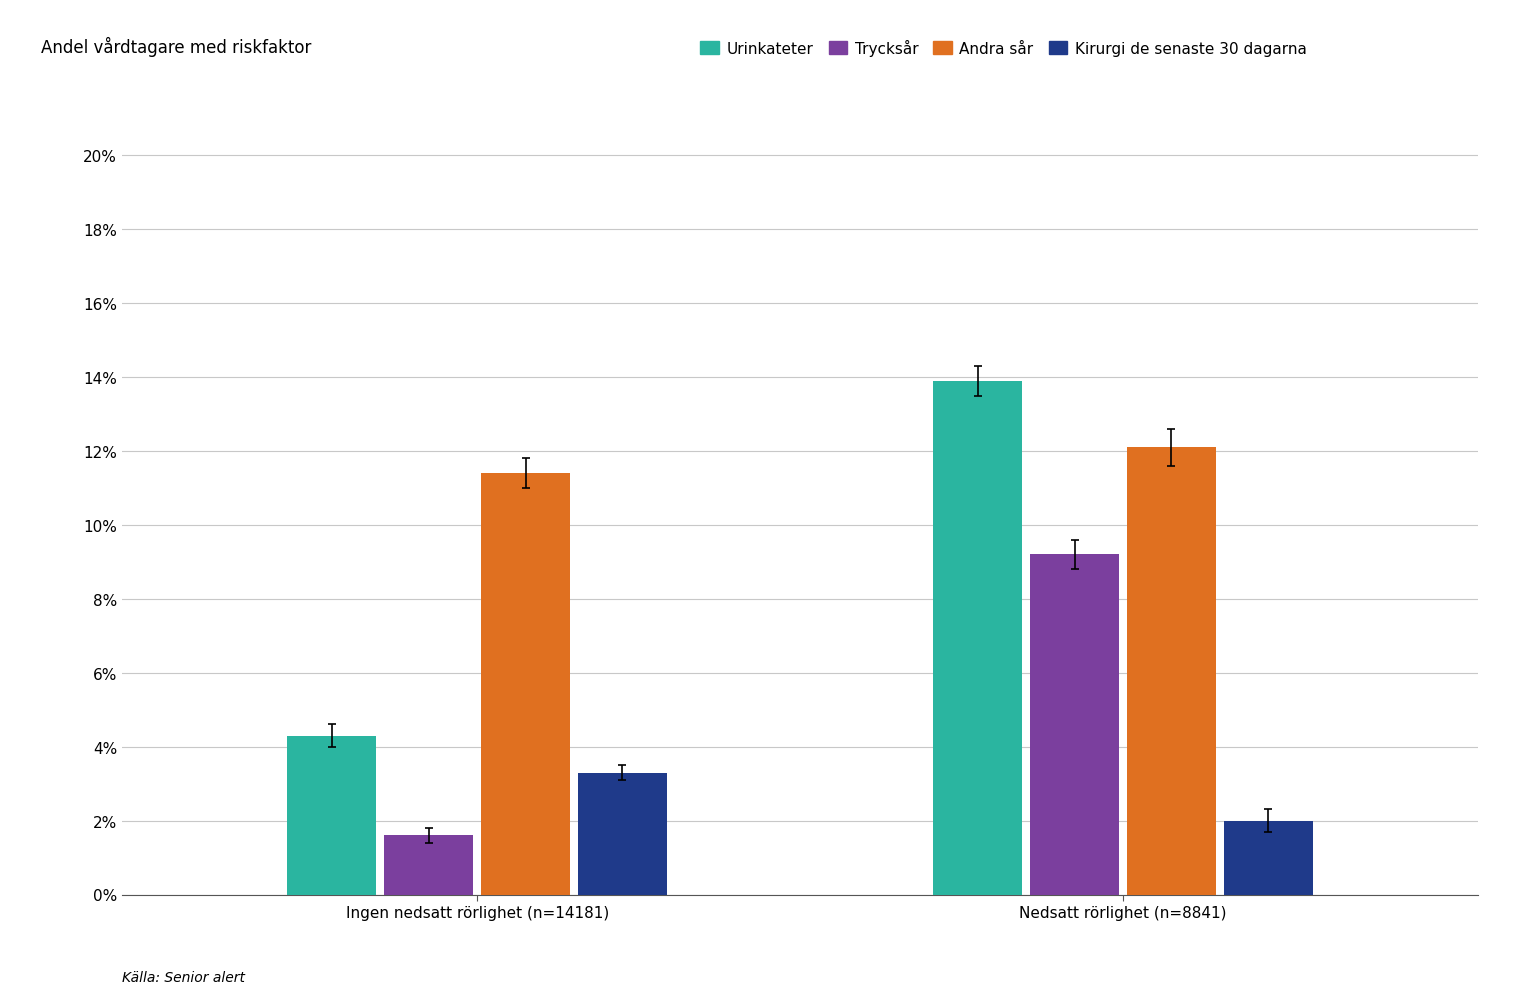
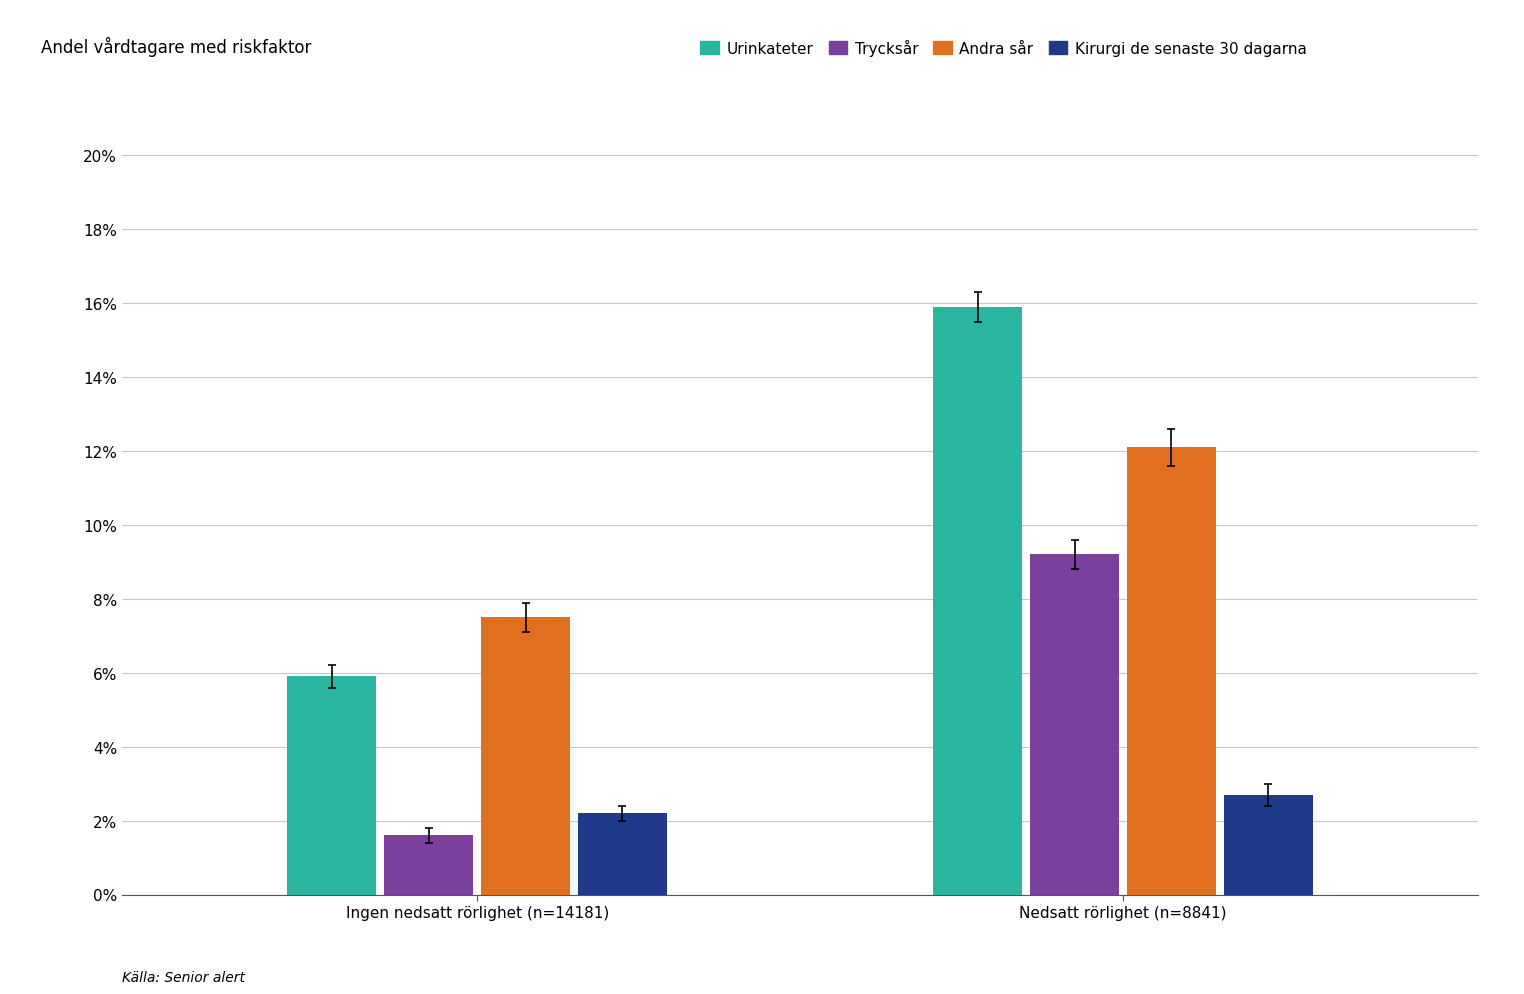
Urinkateter/Ingen nedsatt rörlighet (n=14181): 4.3% -> 5.9%
Andra sår/Ingen nedsatt rörlighet (n=14181): 11.4% -> 7.5%
Kirurgi de senaste 30 dagarna/Ingen nedsatt rörlighet (n=14181): 3.3% -> 2.2%
Urinkateter/Nedsatt rörlighet (n=8841): 13.9% -> 15.9%
Kirurgi de senaste 30 dagarna/Nedsatt rörlighet (n=8841): 2.0% -> 2.7%
